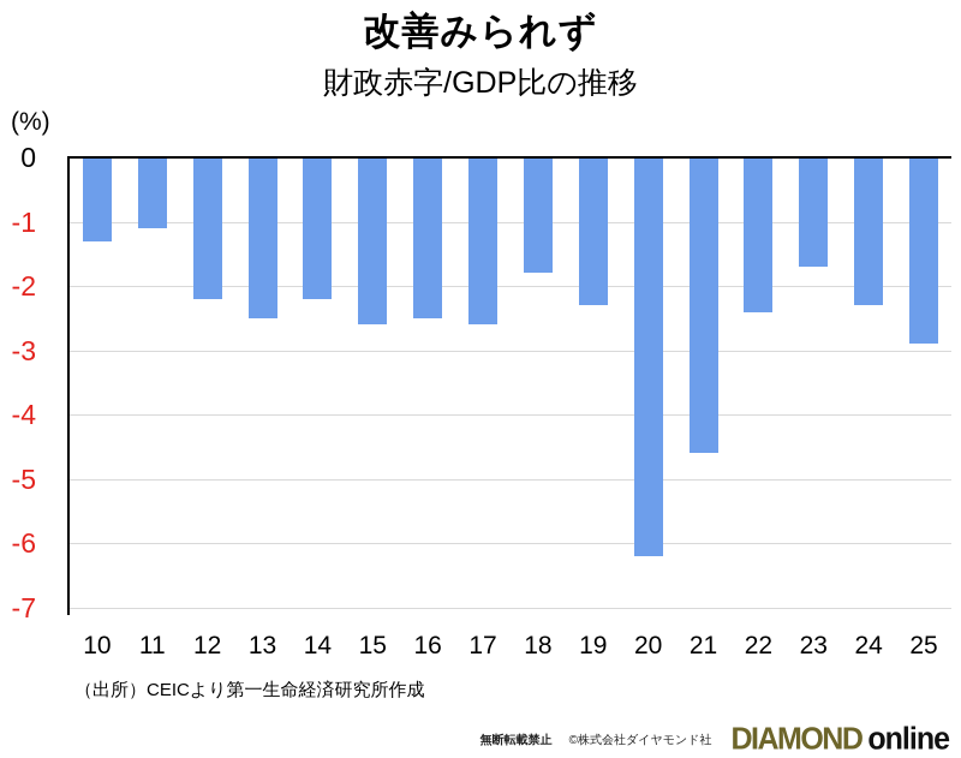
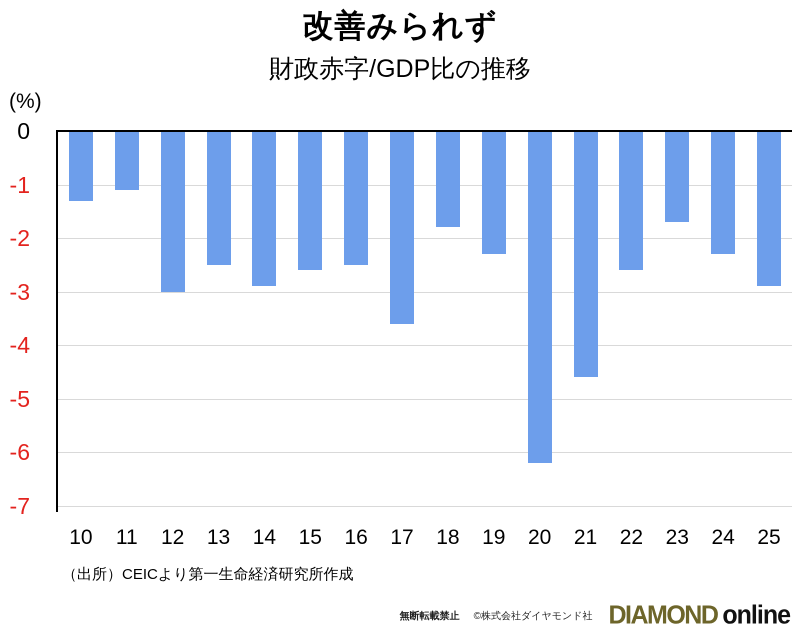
12: -2.2 -> -3.0
14: -2.2 -> -2.9
17: -2.6 -> -3.6
22: -2.4 -> -2.6
